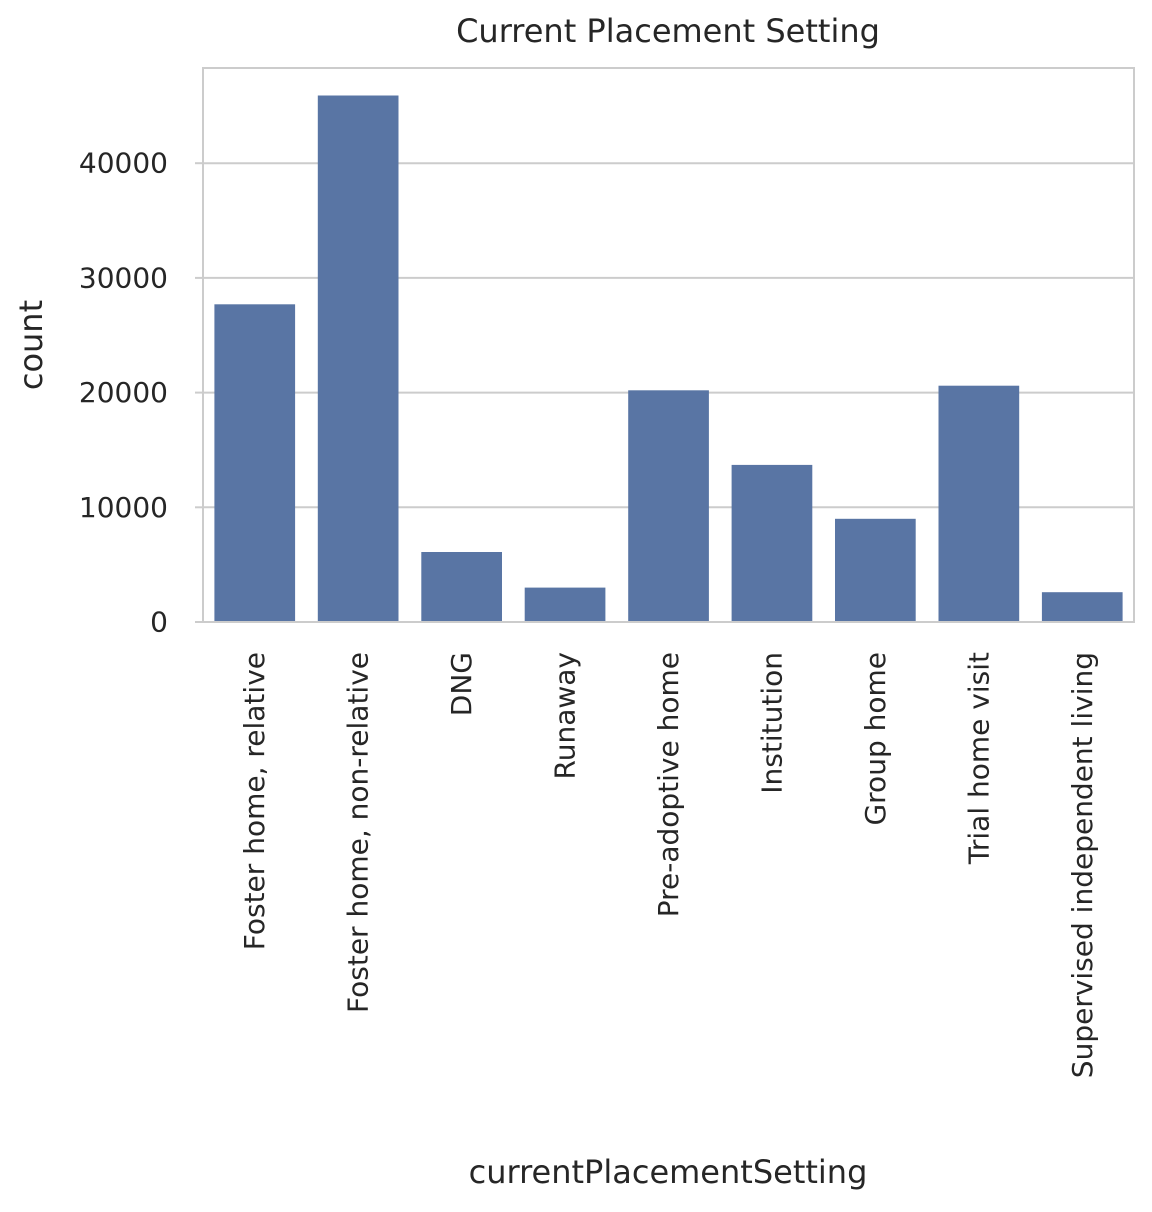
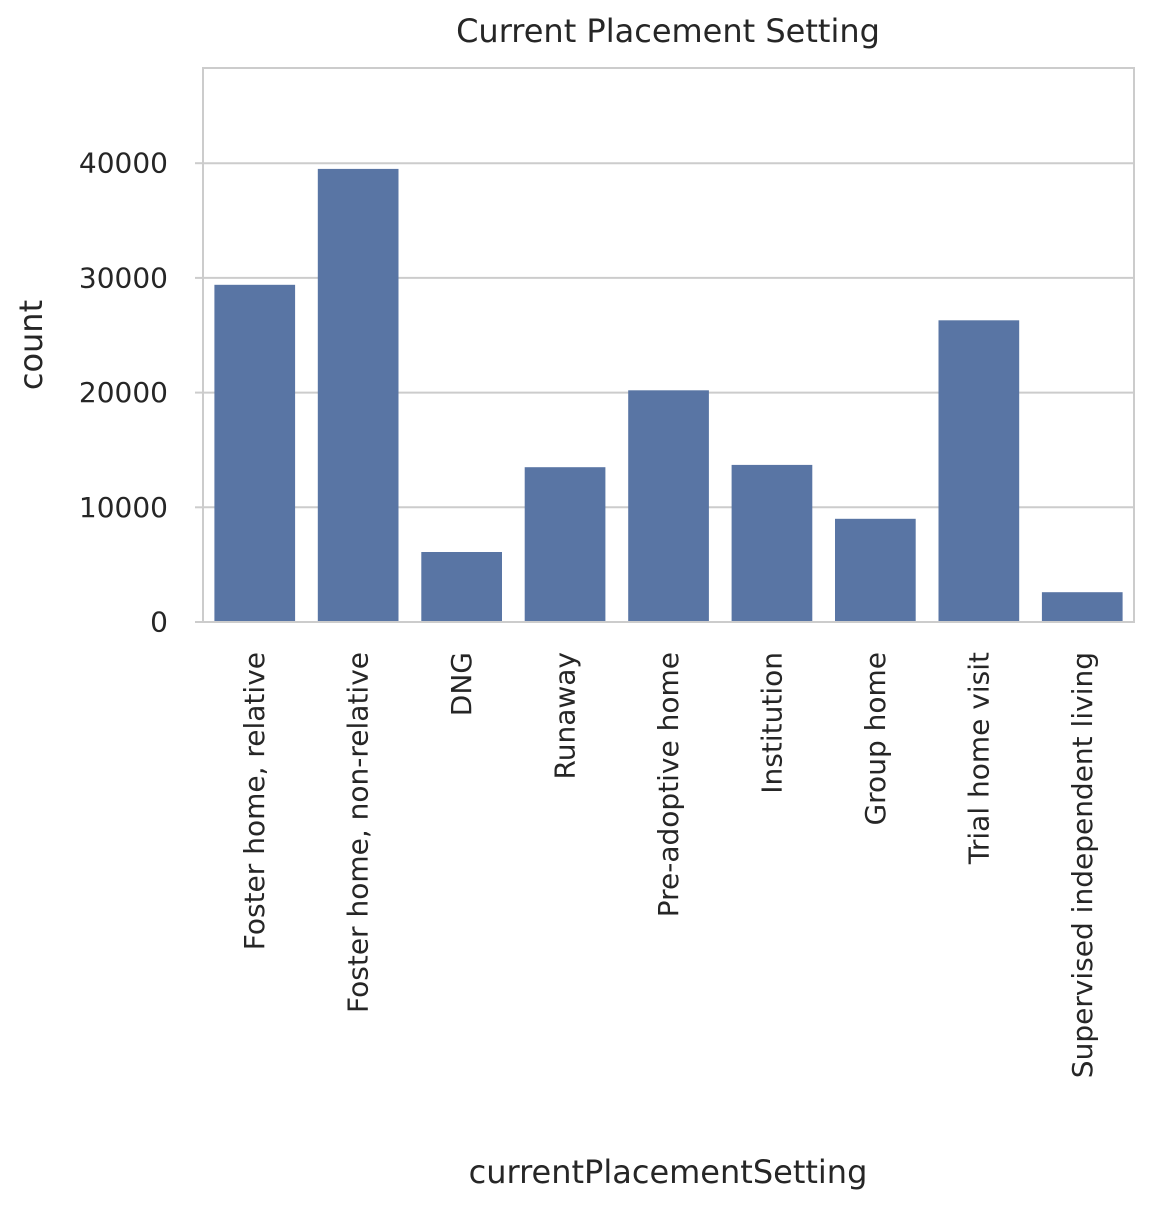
Foster home, relative: 27700 -> 29400
Foster home, non-relative: 45900 -> 39500
Runaway: 3000 -> 13500
Trial home visit: 20600 -> 26300
